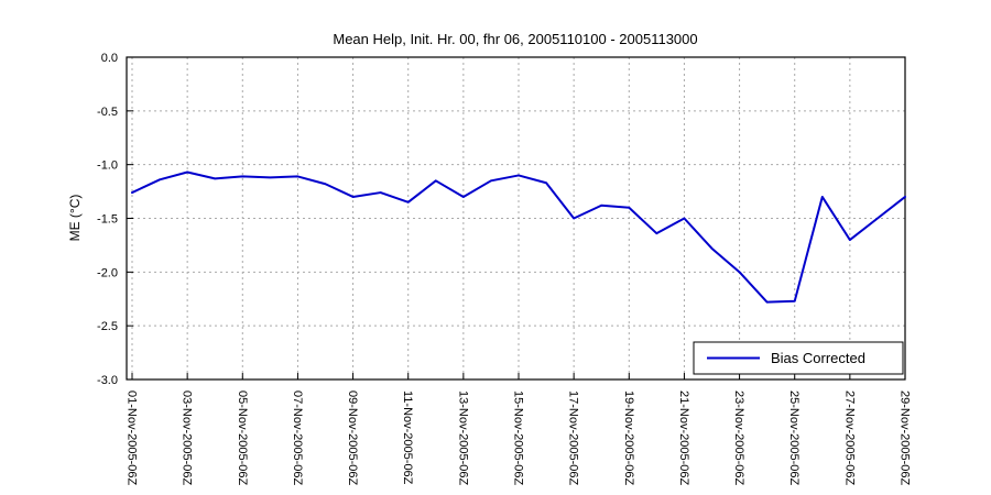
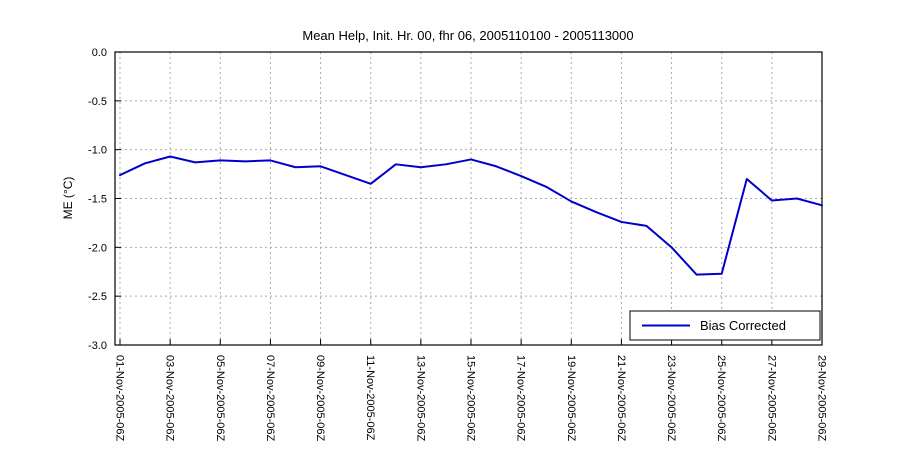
09-Nov-2005-06Z: -1.3 -> -1.2
13-Nov-2005-06Z: -1.3 -> -1.2
17-Nov-2005-06Z: -1.5 -> -1.3
19-Nov-2005-06Z: -1.4 -> -1.5
21-Nov-2005-06Z: -1.5 -> -1.7
27-Nov-2005-06Z: -1.7 -> -1.5
29-Nov-2005-06Z: -1.3 -> -1.6
